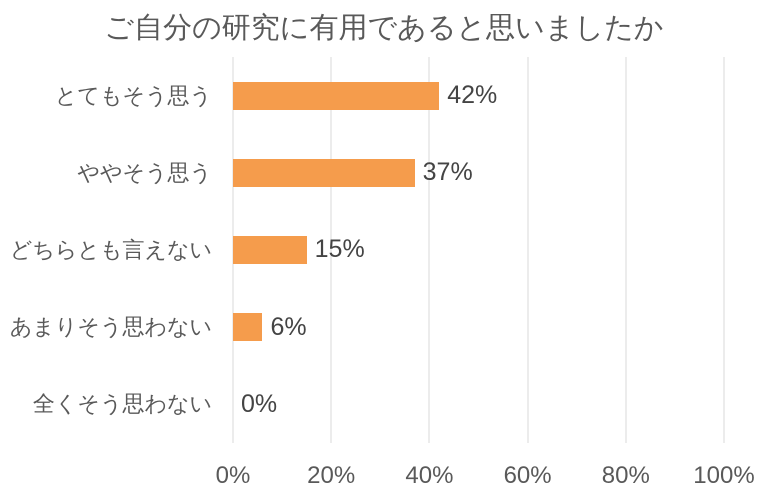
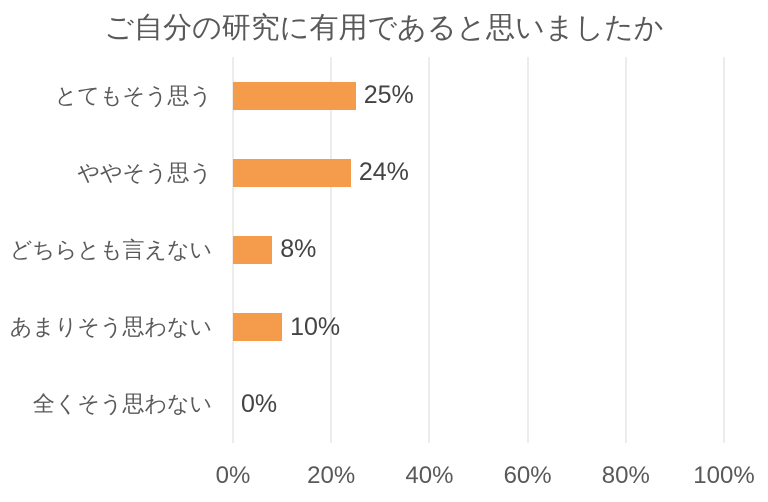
とてもそう思う: 42% -> 25%
ややそう思う: 37% -> 24%
どちらとも言えない: 15% -> 8%
あまりそう思わない: 6% -> 10%
